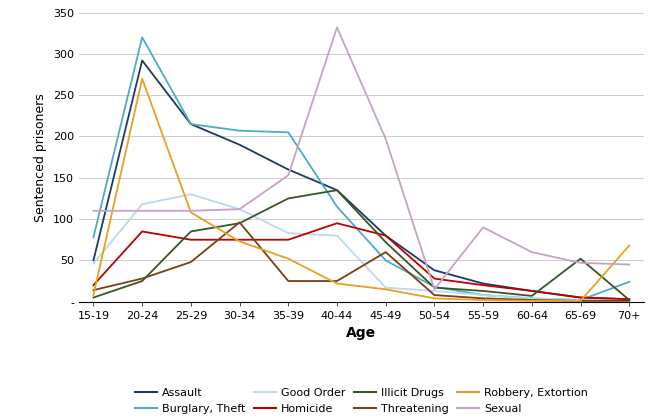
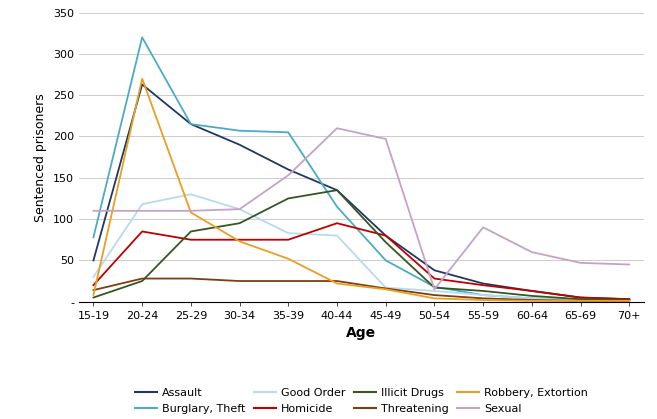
Good Order/15-19: 46 -> 30
Assault/20-24: 292 -> 263
Threatening/25-29: 48 -> 28
Threatening/30-34: 96 -> 25
Sexual/40-44: 332 -> 210
Threatening/45-49: 60 -> 16
Illicit Drugs/65-69: 52 -> 3
Burglary, Theft/70+: 24 -> 2
Robbery, Extortion/70+: 68 -> 1
